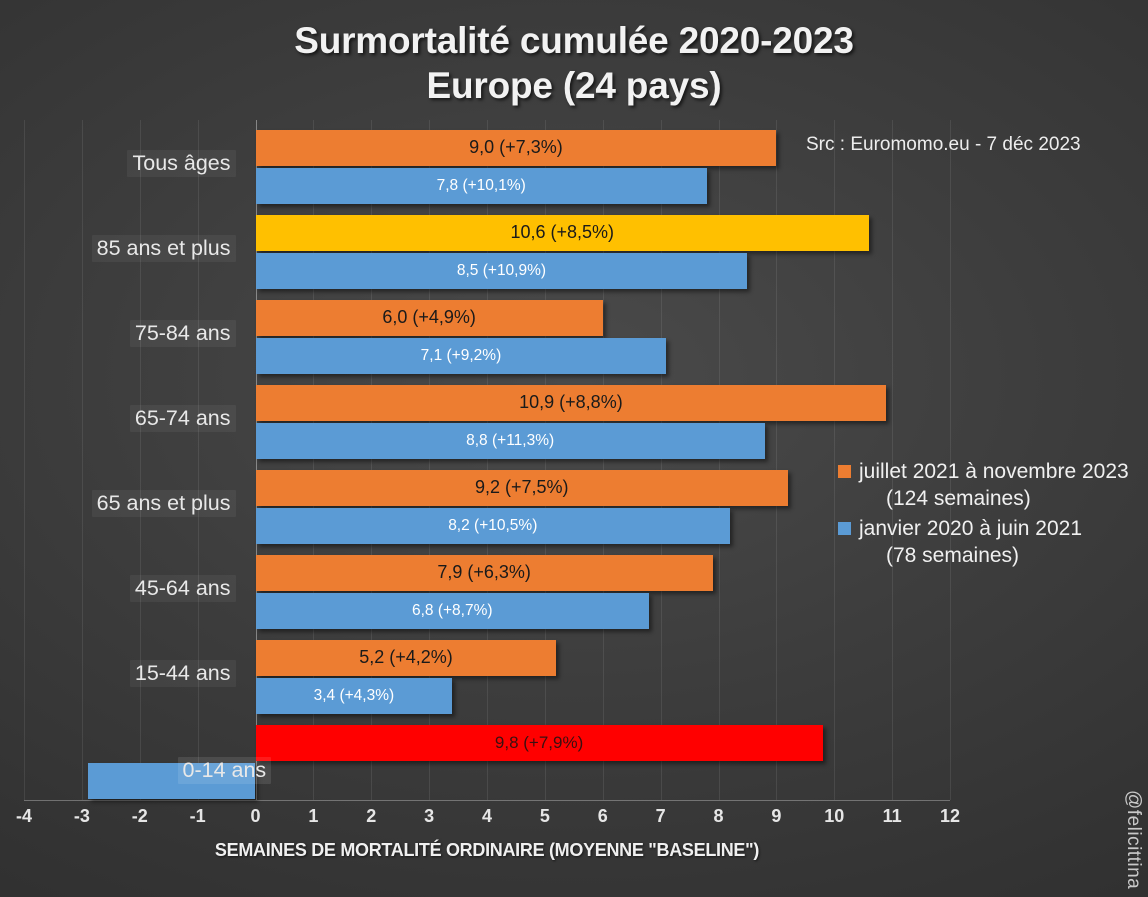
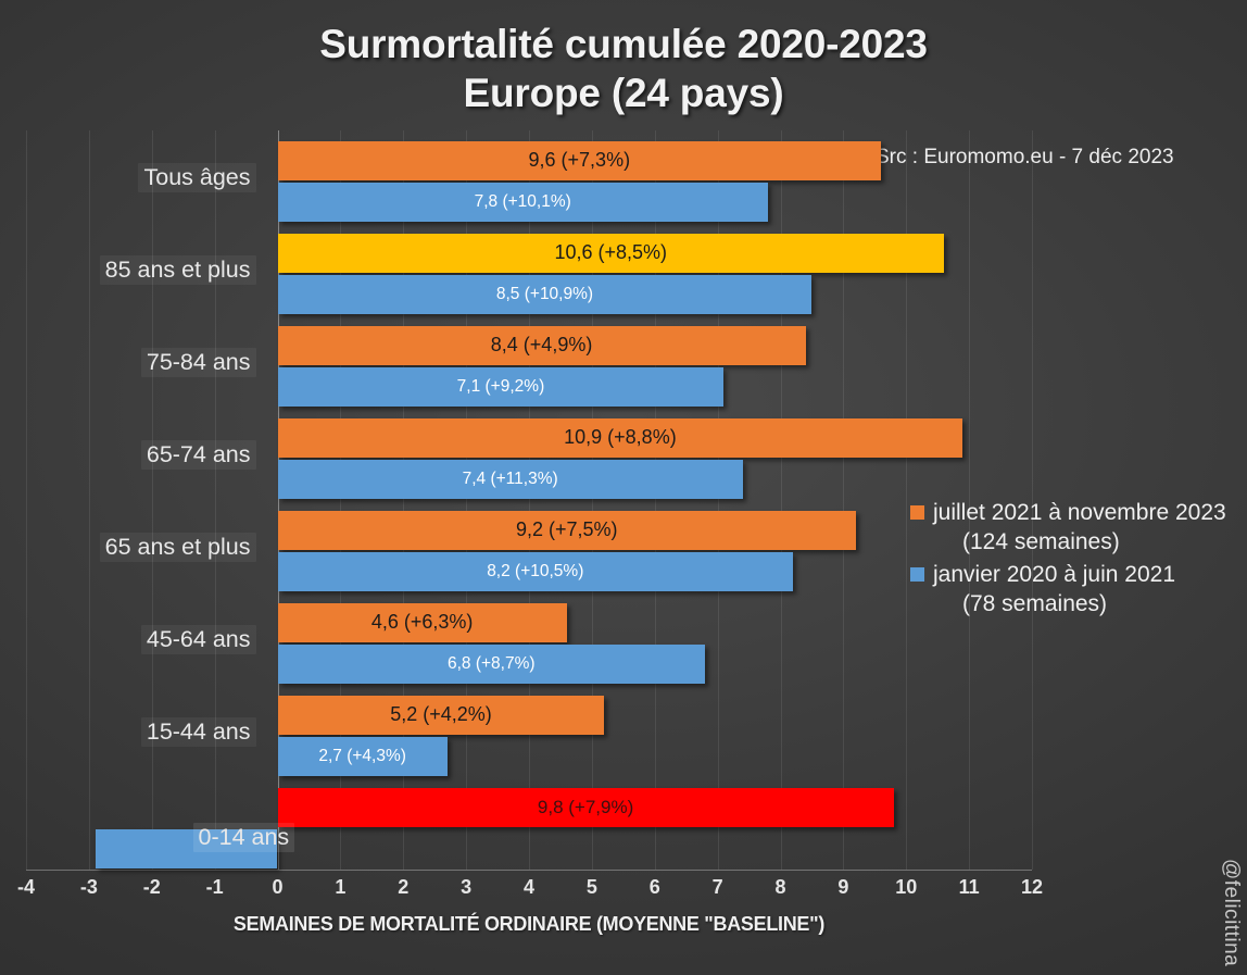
juillet 2021 à novembre 2023/Tous âges: 9,0 -> 9,6
juillet 2021 à novembre 2023/75-84 ans: 6,0 -> 8,4
janvier 2020 à juin 2021/65-74 ans: 8,8 -> 7,4
juillet 2021 à novembre 2023/45-64 ans: 7,9 -> 4,6
janvier 2020 à juin 2021/15-44 ans: 3,4 -> 2,7
